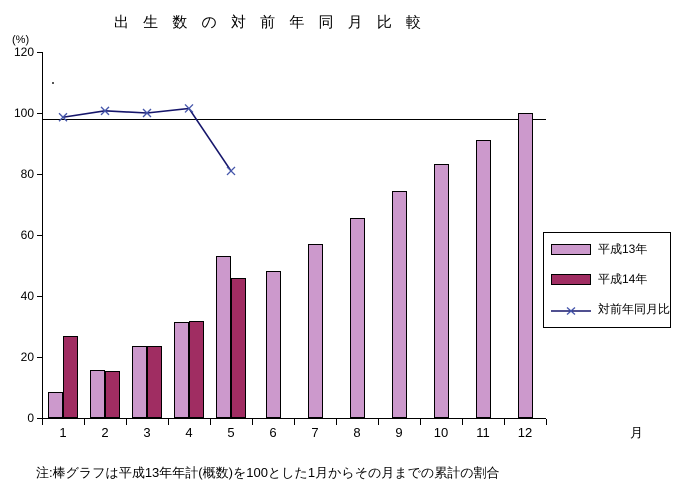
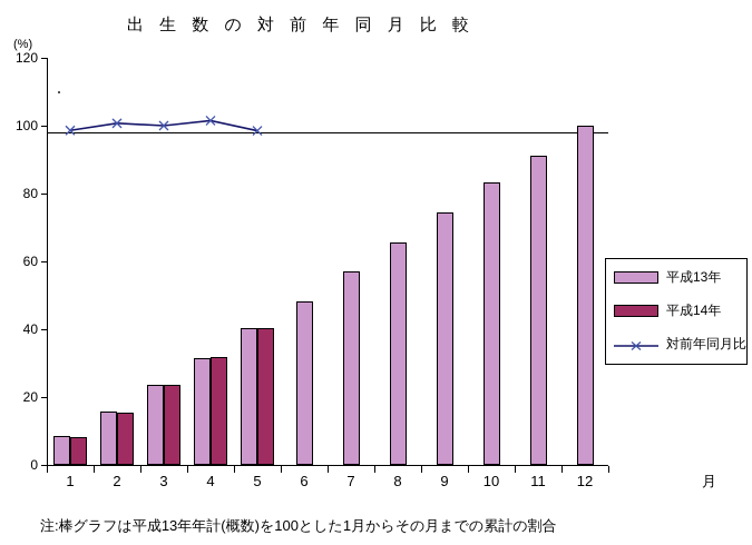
平成14年/1: 27 -> 8
平成13年/5: 53 -> 40
平成14年/5: 46 -> 40
対前年同月比/5: 81 -> 98
